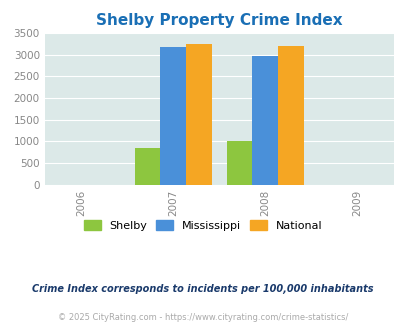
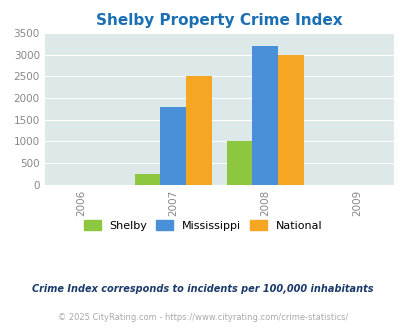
Shelby/2007: 850 -> 250
Mississippi/2007: 3170 -> 1800
National/2007: 3250 -> 2500
Mississippi/2008: 2960 -> 3200
National/2008: 3200 -> 3000
